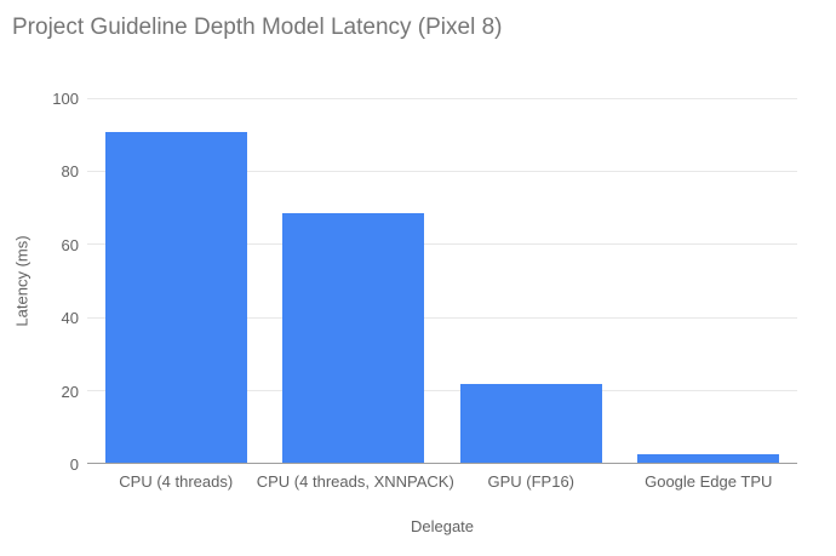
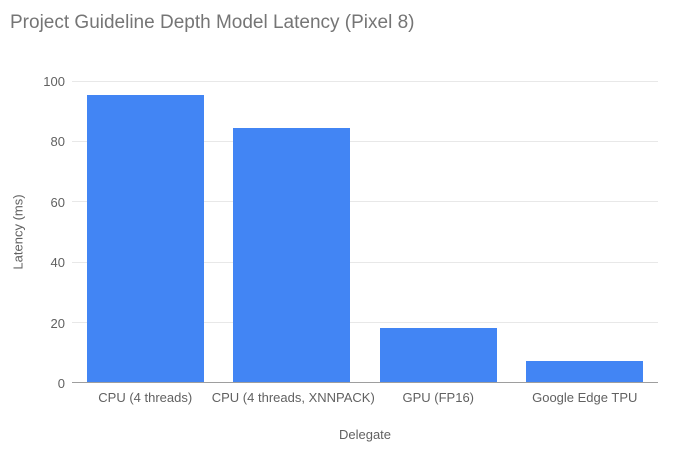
CPU (4 threads): 90 -> 95
CPU (4 threads, XNNPACK): 68 -> 84
GPU (FP16): 22 -> 18
Google Edge TPU: 2 -> 7
